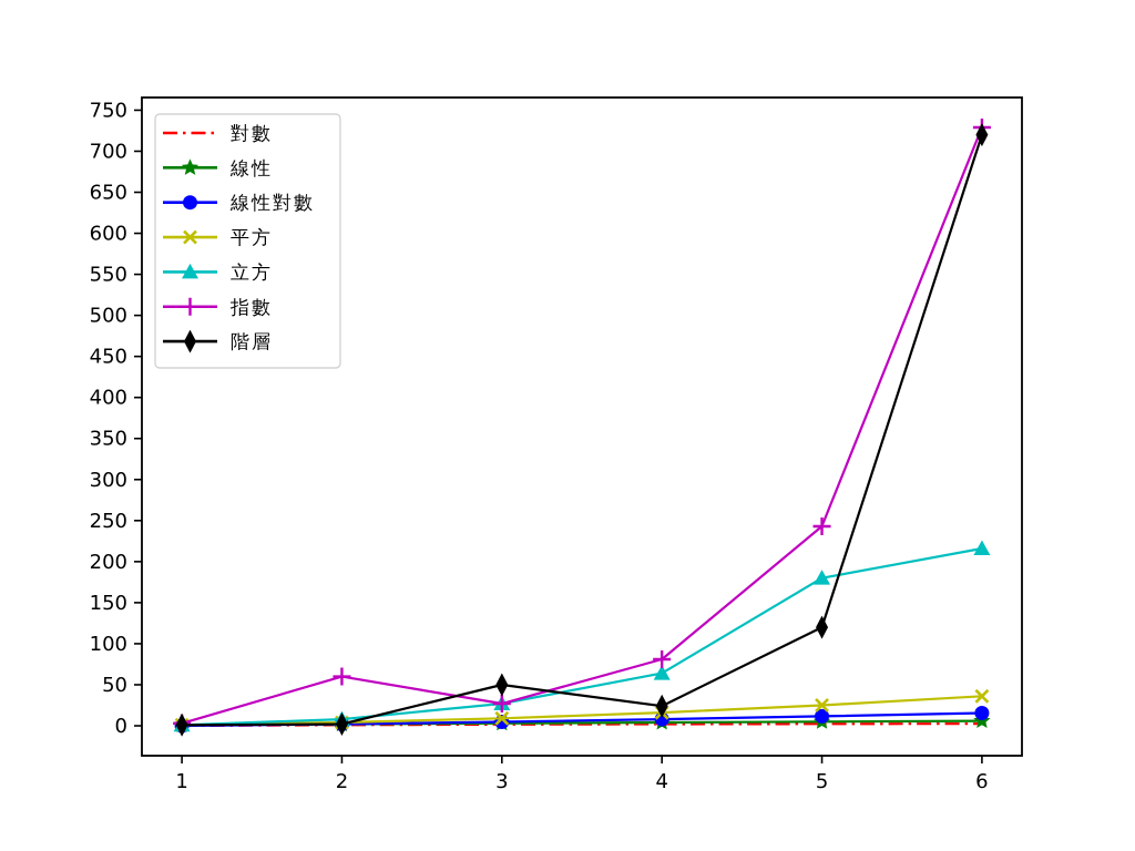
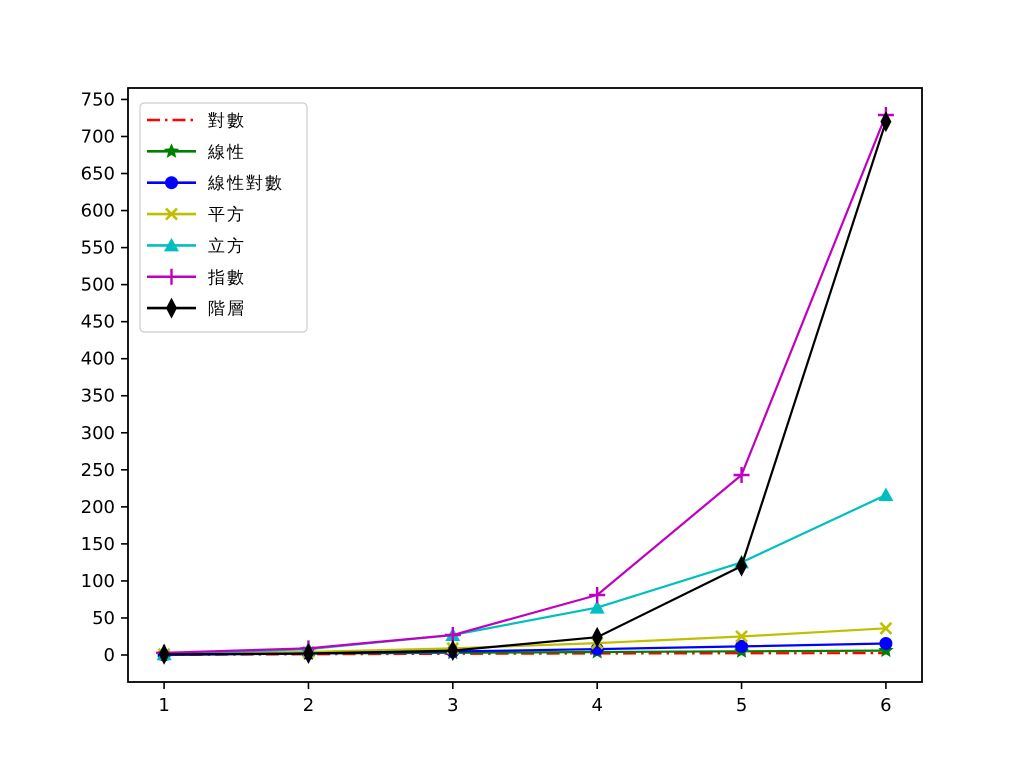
指數/2: 60 -> 10
階層/3: 50 -> 10
立方/5: 180 -> 120
